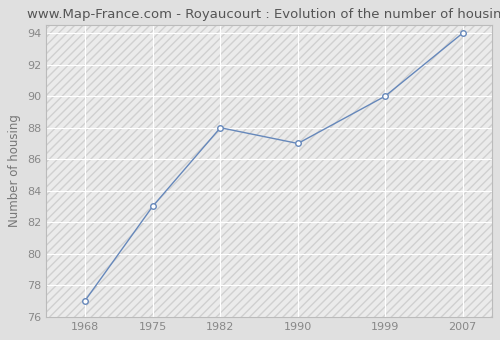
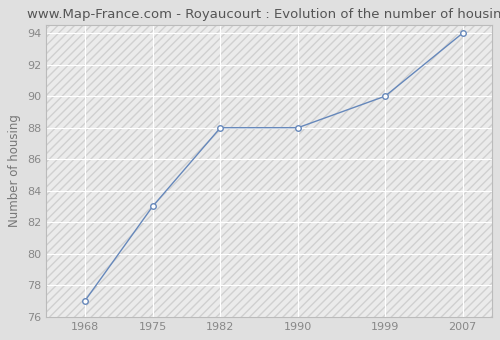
1990: 87 -> 88
